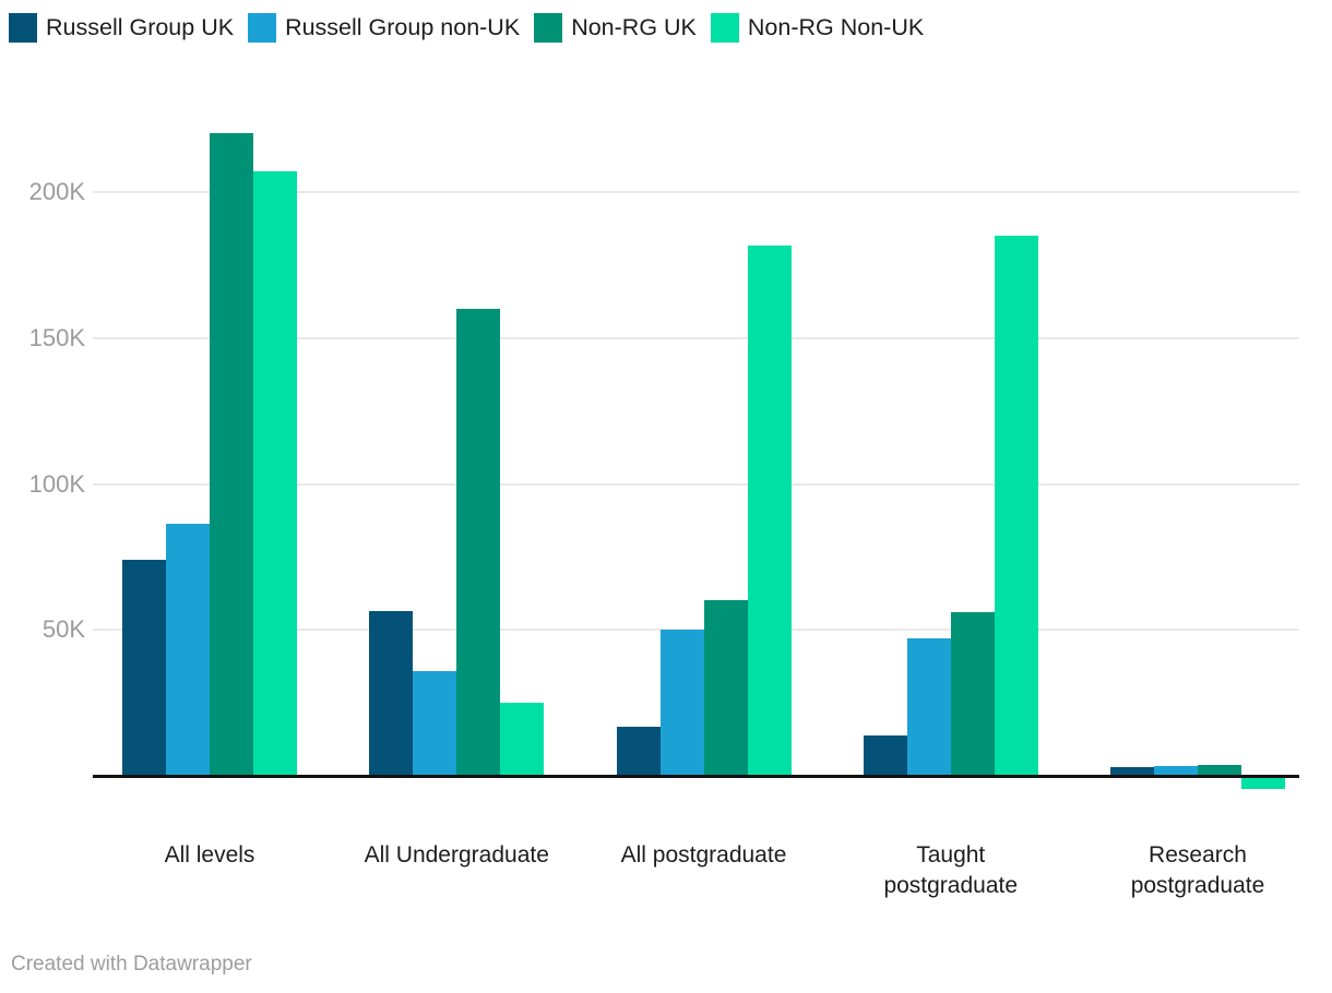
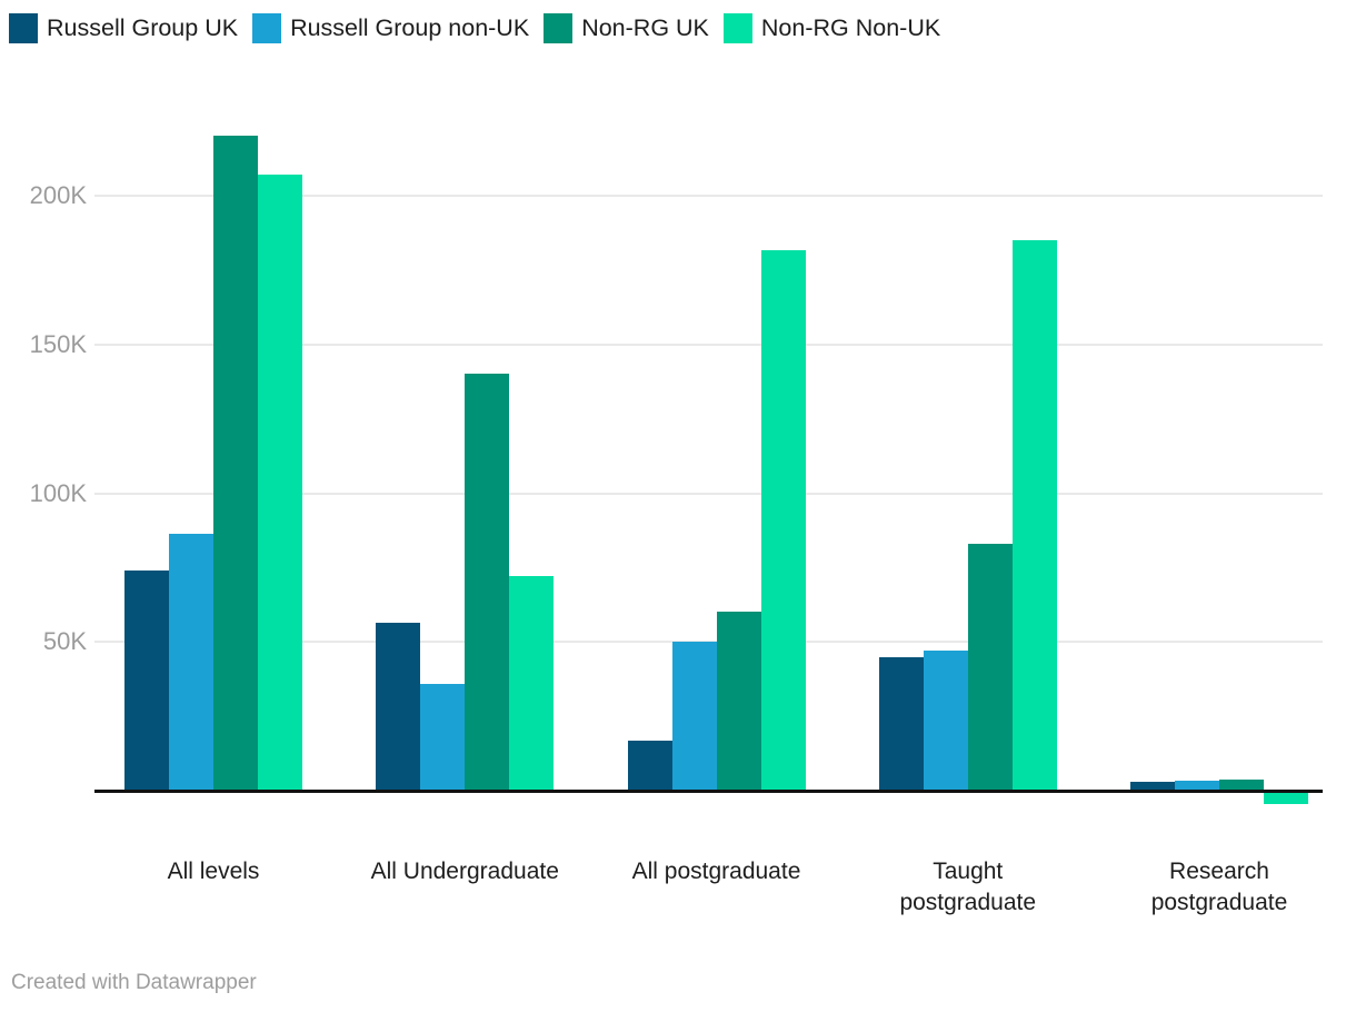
Non-RG UK/All Undergraduate: 160K -> 140K
Non-RG Non-UK/All Undergraduate: 25K -> 72K
Russell Group UK/Taught postgraduate: 14K -> 45K
Non-RG UK/Taught postgraduate: 56K -> 83K
